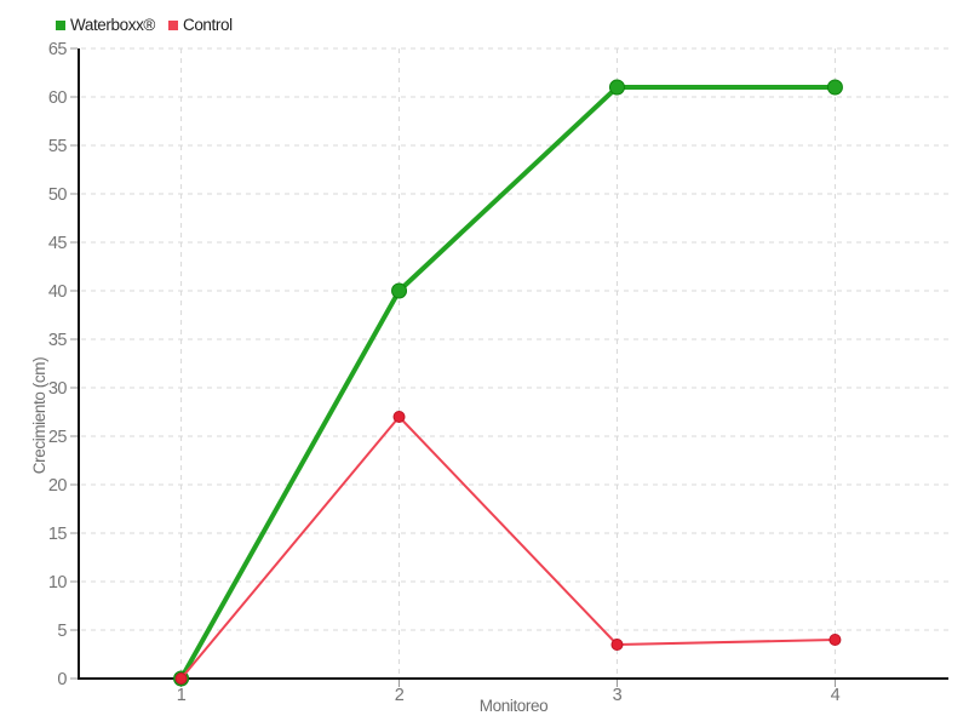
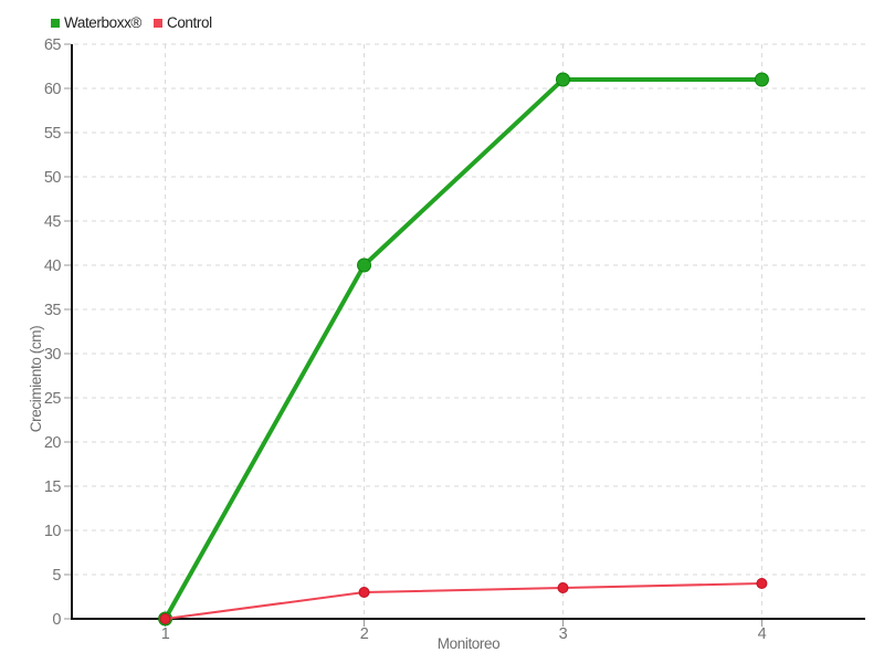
Control/2: 27 -> 3
